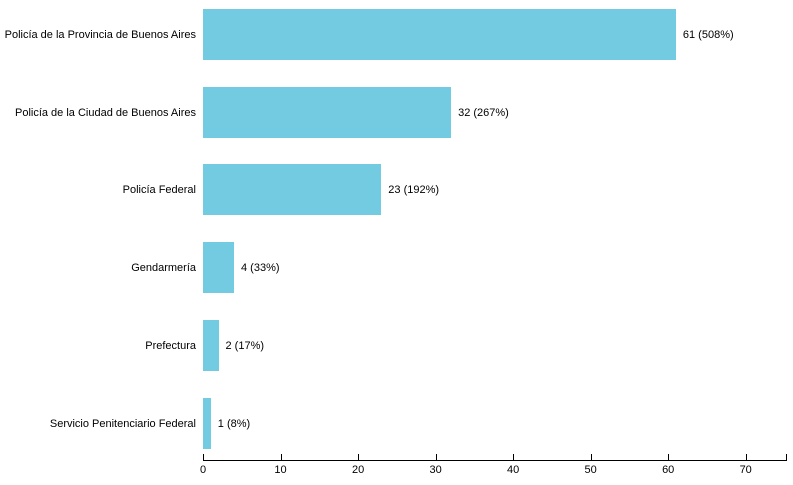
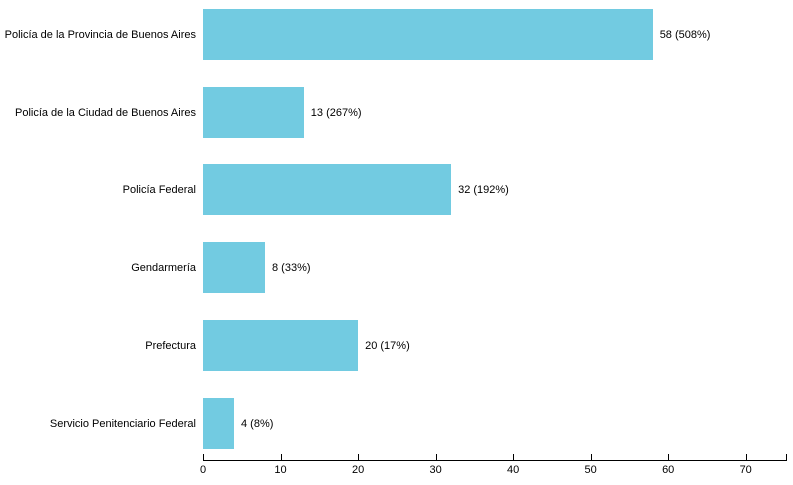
Policía de la Provincia de Buenos Aires: 61 -> 58
Policía de la Ciudad de Buenos Aires: 32 -> 13
Policía Federal: 23 -> 32
Gendarmería: 4 -> 8
Prefectura: 2 -> 20
Servicio Penitenciario Federal: 1 -> 4
